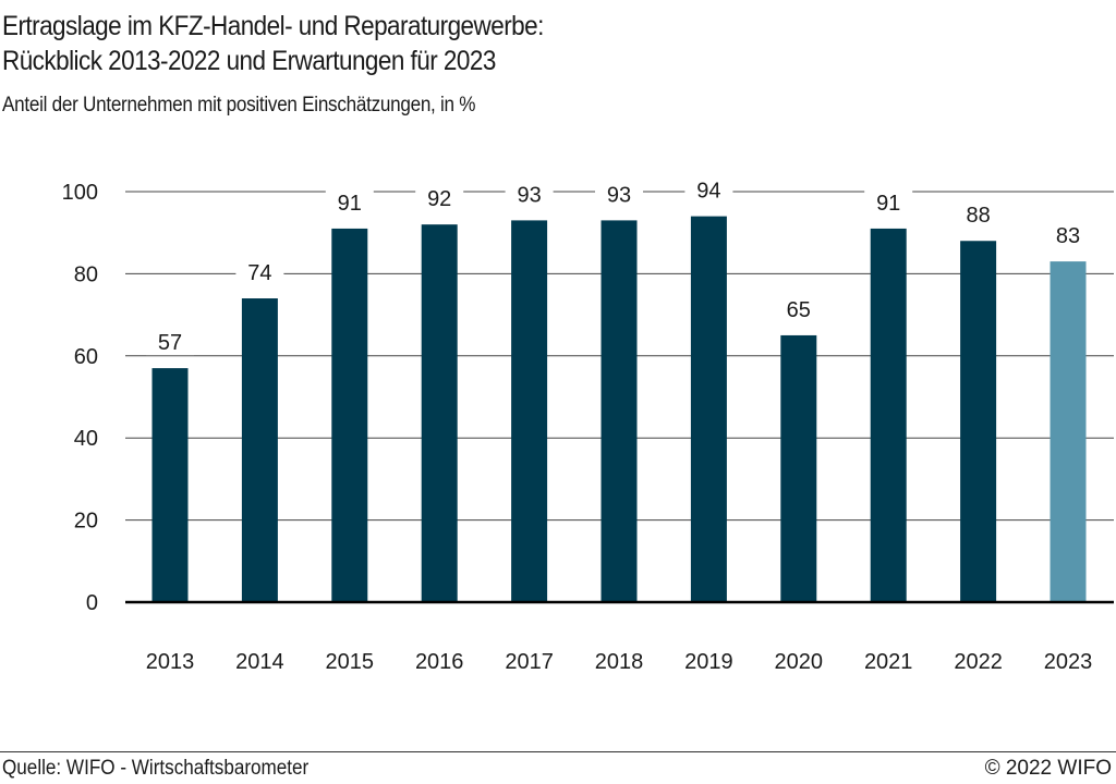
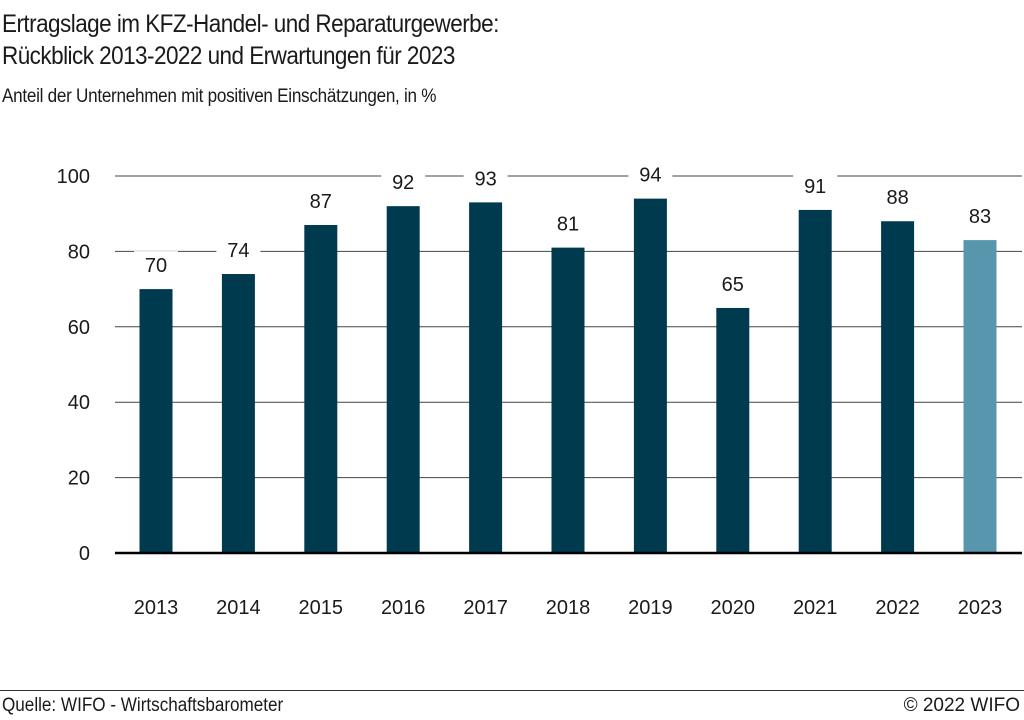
2013: 57 -> 70
2015: 91 -> 87
2018: 93 -> 81
